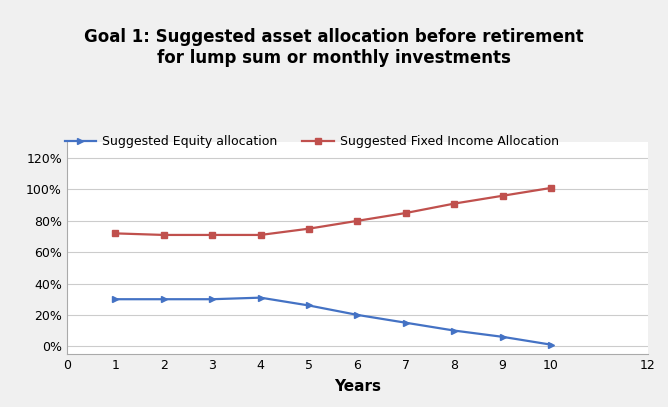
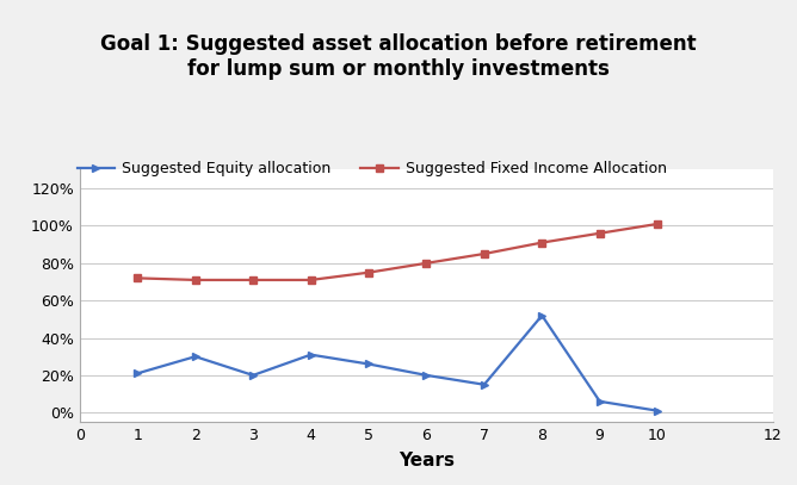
Suggested Equity allocation/1: 30% -> 21%
Suggested Equity allocation/3: 30% -> 20%
Suggested Equity allocation/8: 10% -> 52%
